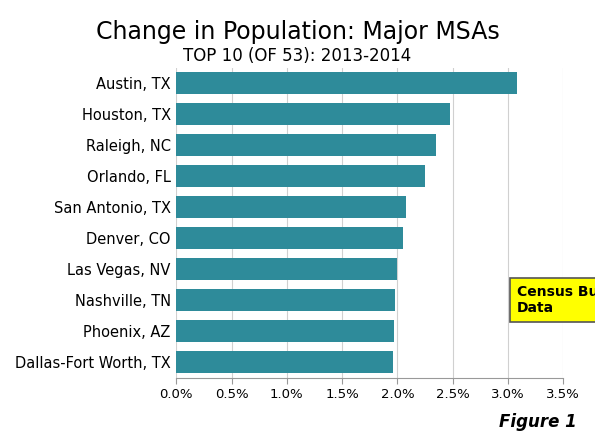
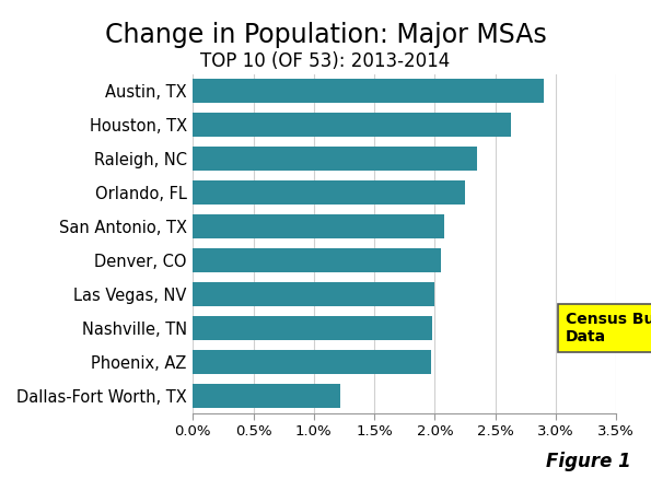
Austin, TX: 3.08% -> 2.90%
Houston, TX: 2.48% -> 2.63%
Dallas-Fort Worth, TX: 1.96% -> 1.22%
